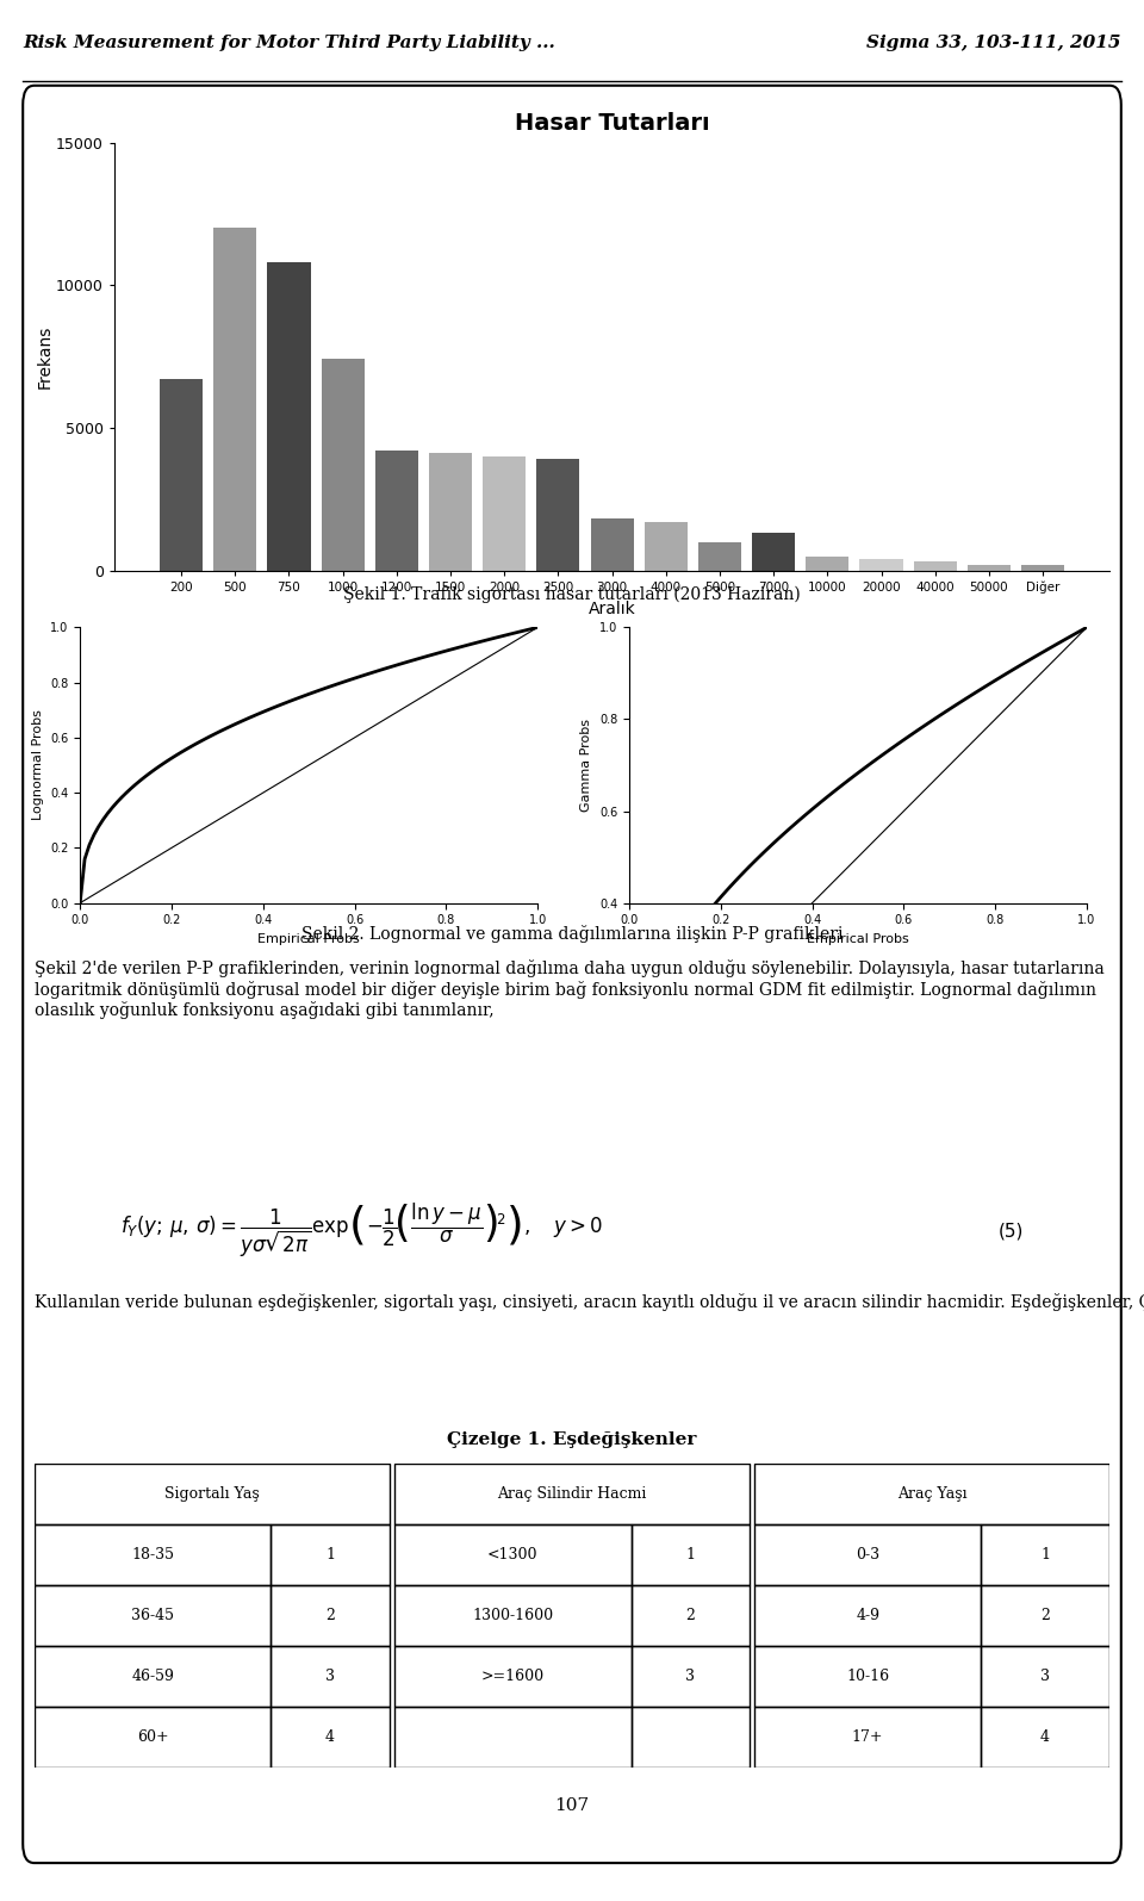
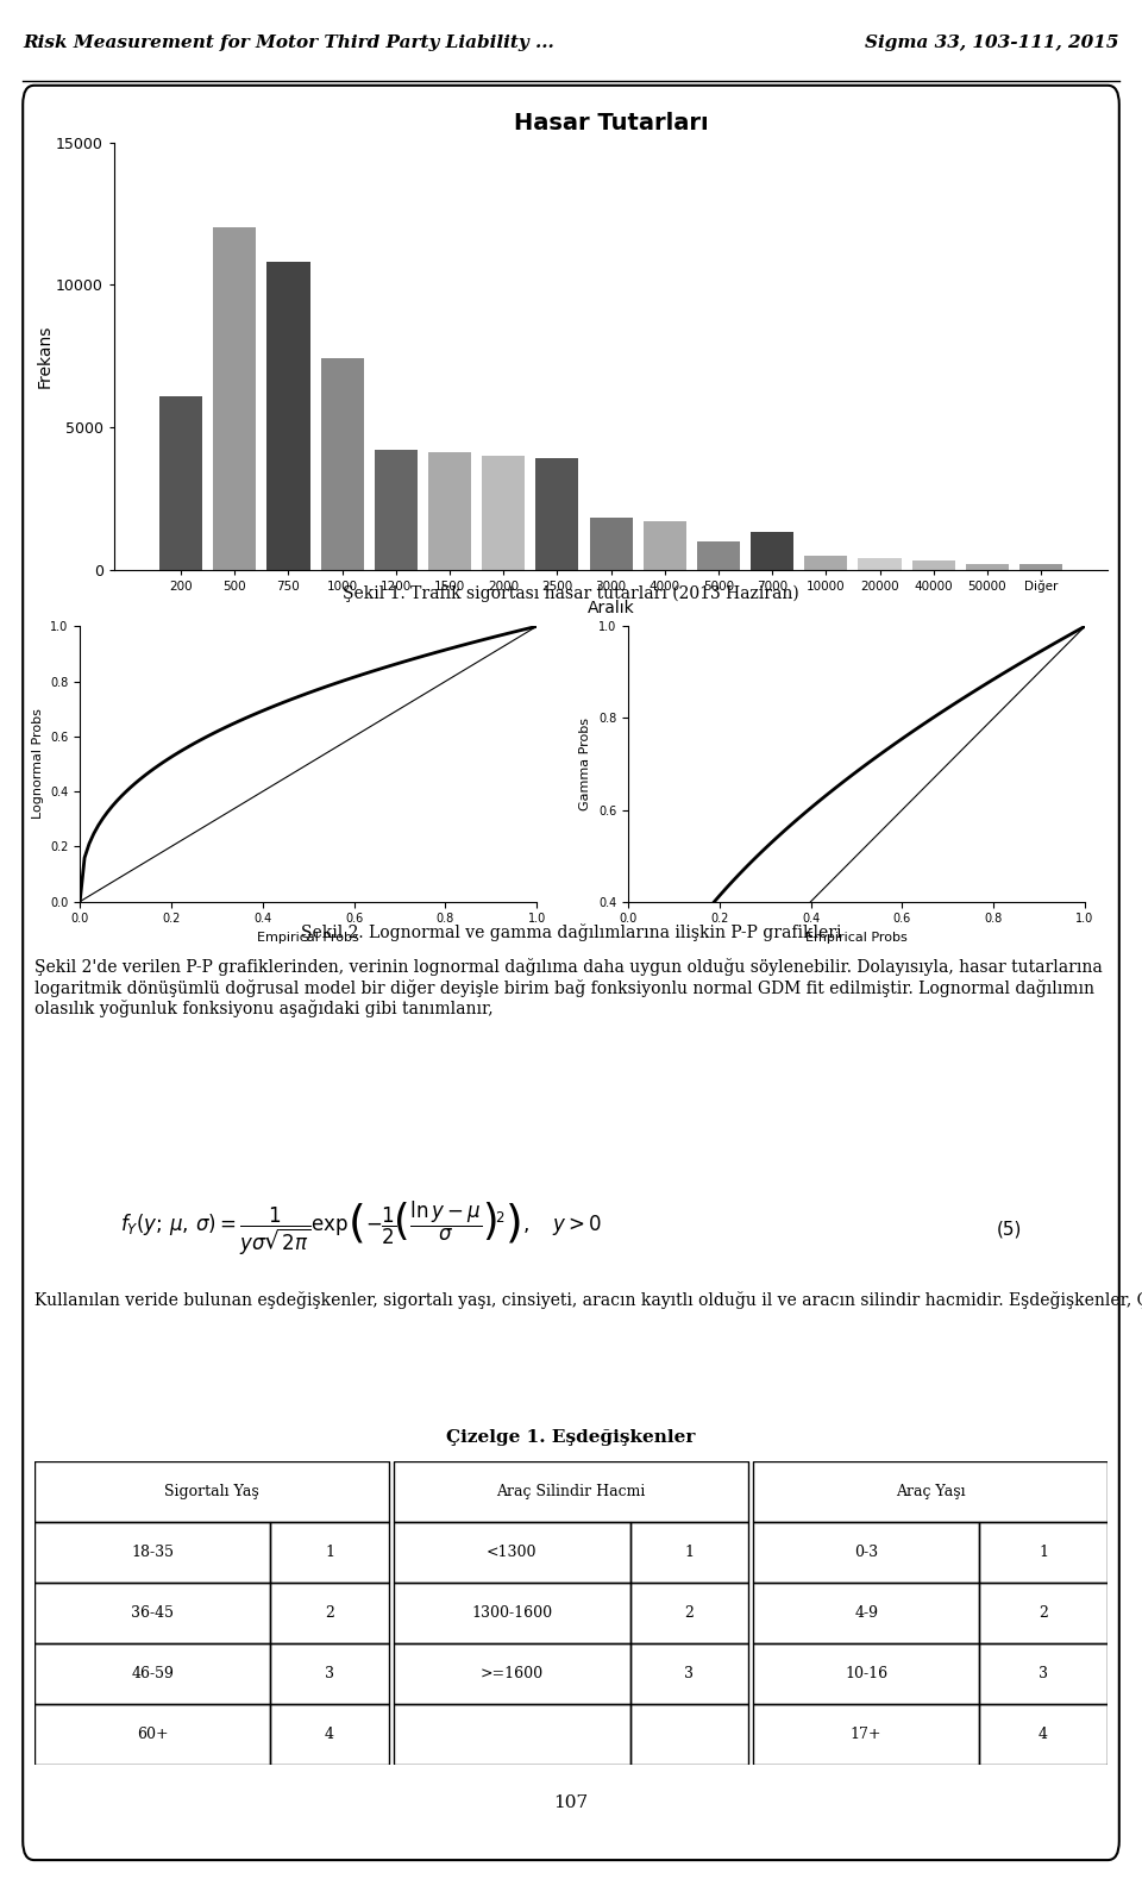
Hasar Tutarları/200: 6700 -> 6100
